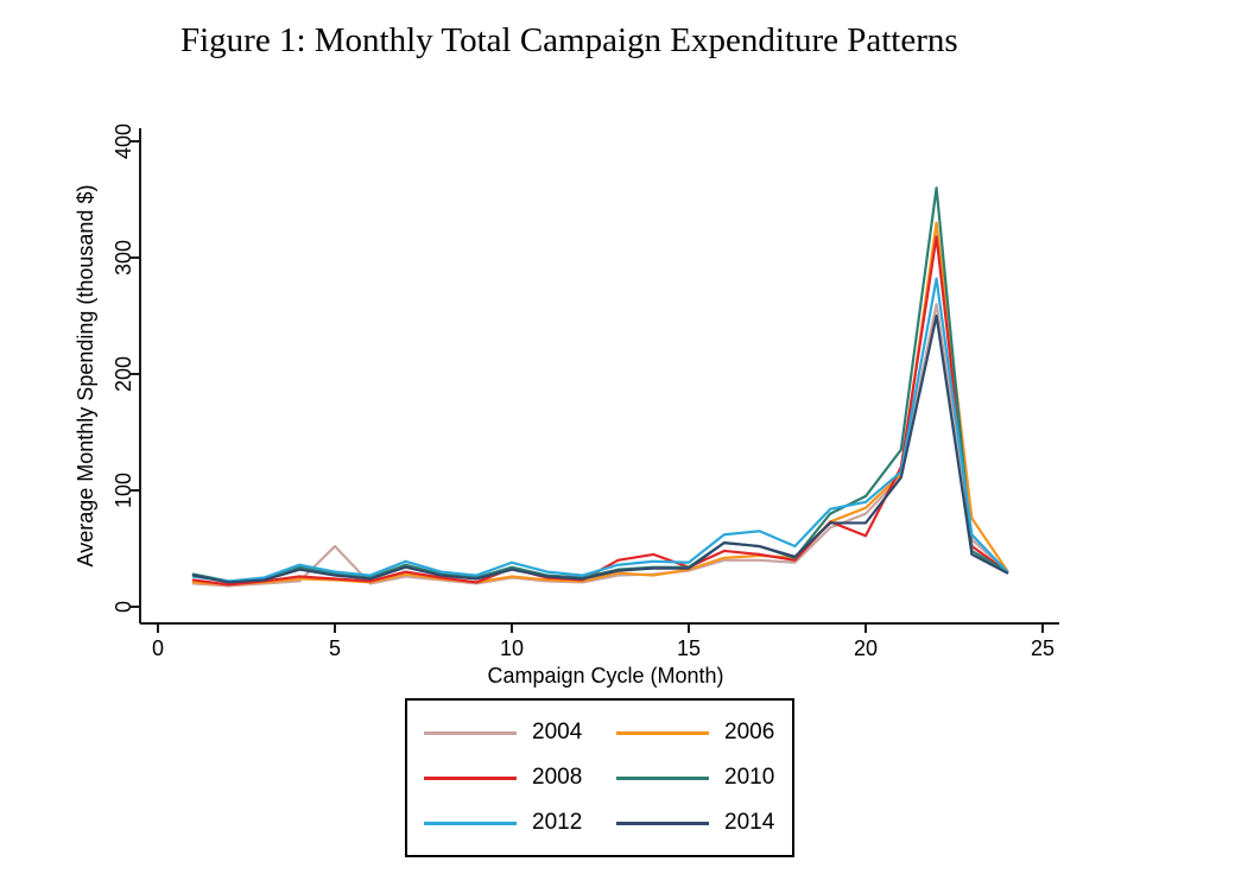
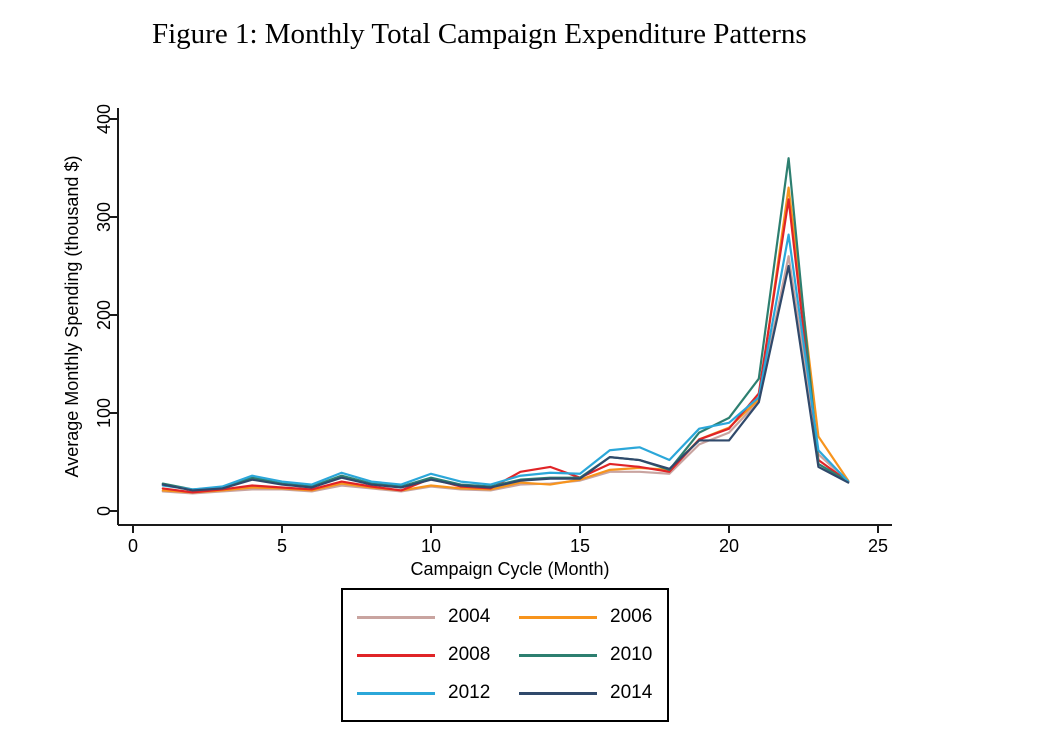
2004/5: 52 -> 22
2008/20: 61 -> 84
